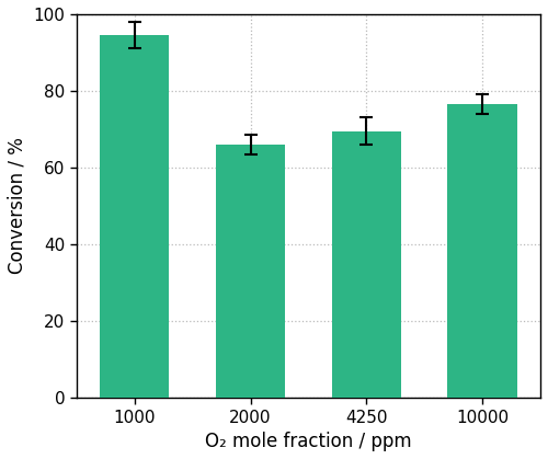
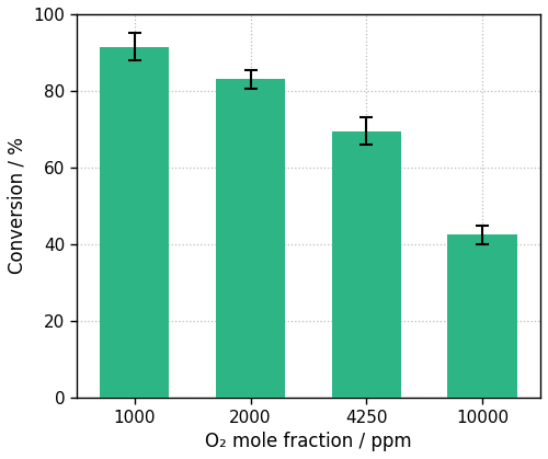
1000: 94.5 -> 91.5
2000: 66.0 -> 83.0
10000: 76.5 -> 42.5
